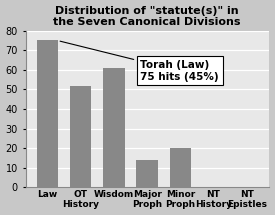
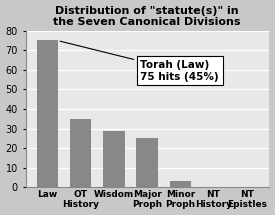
OT History: 52 -> 35
Wisdom: 61 -> 29
Major Proph: 14 -> 25
Minor Proph: 20 -> 3
